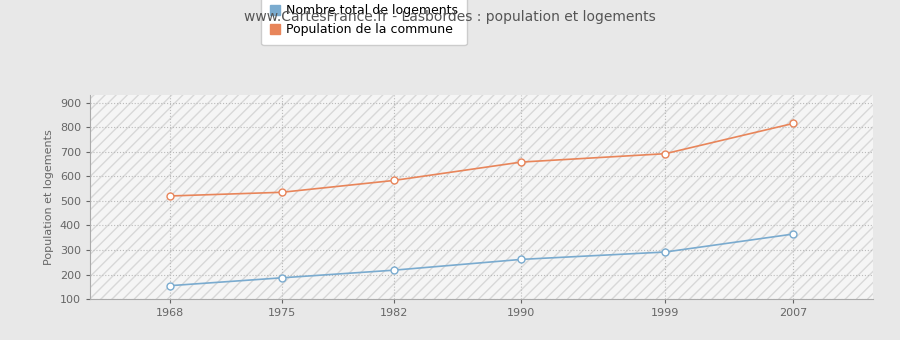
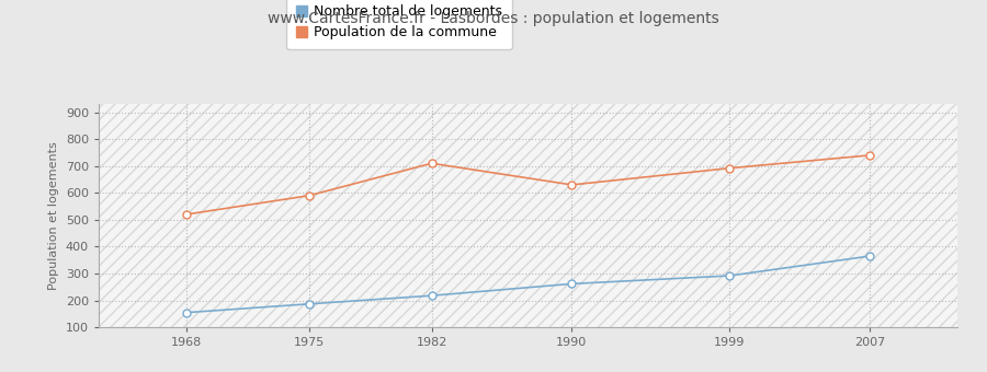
Population de la commune/1975: 535 -> 590
Population de la commune/1982: 583 -> 710
Population de la commune/1990: 658 -> 630
Population de la commune/2007: 815 -> 740
